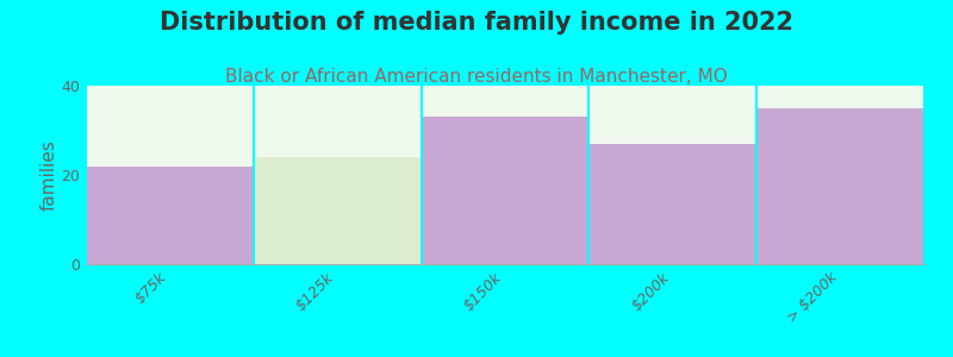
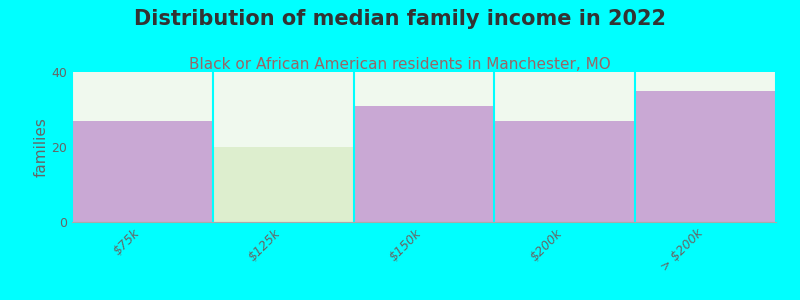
$75k: 22 -> 27
$125k: 24 -> 20
$150k: 33 -> 31
